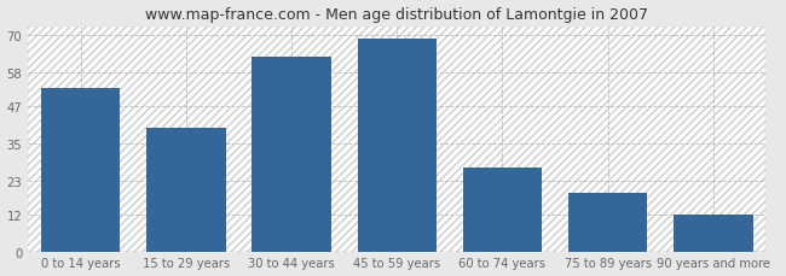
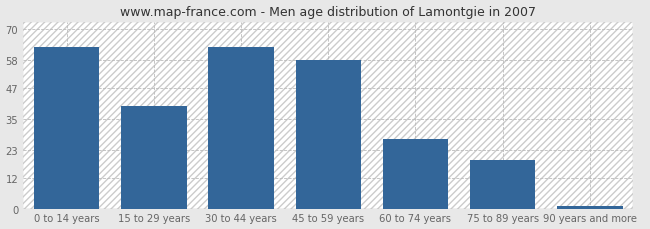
0 to 14 years: 53 -> 63
45 to 59 years: 69 -> 58
90 years and more: 12 -> 1
